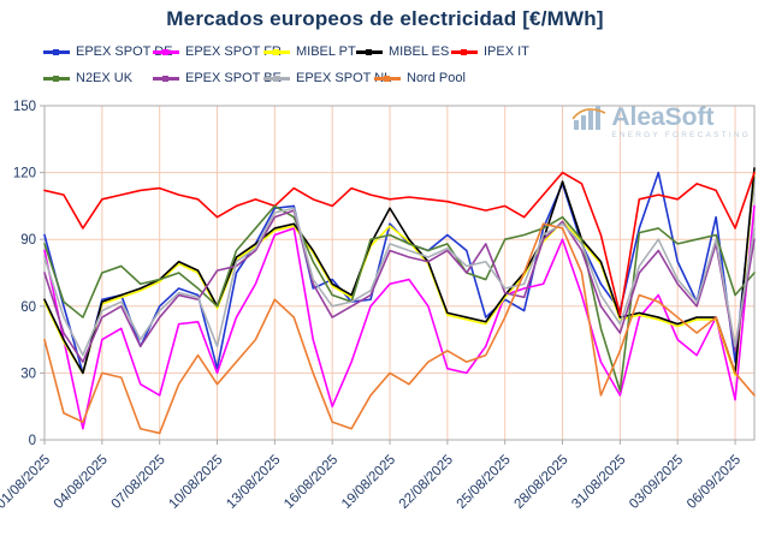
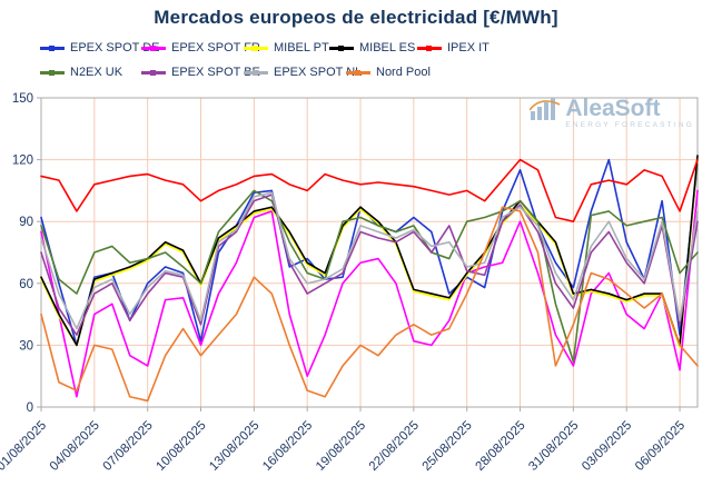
EPEX SPOT BE/10/08/2025: 76 -> 40
IPEX IT/13/08/2025: 105 -> 112
MIBEL ES/19/08/2025: 104 -> 97
MIBEL ES/28/08/2025: 116 -> 100
IPEX IT/31/08/2025: 56 -> 90
